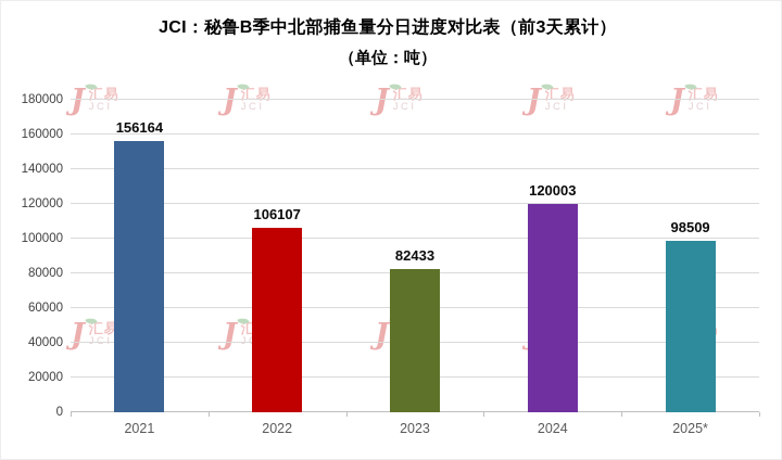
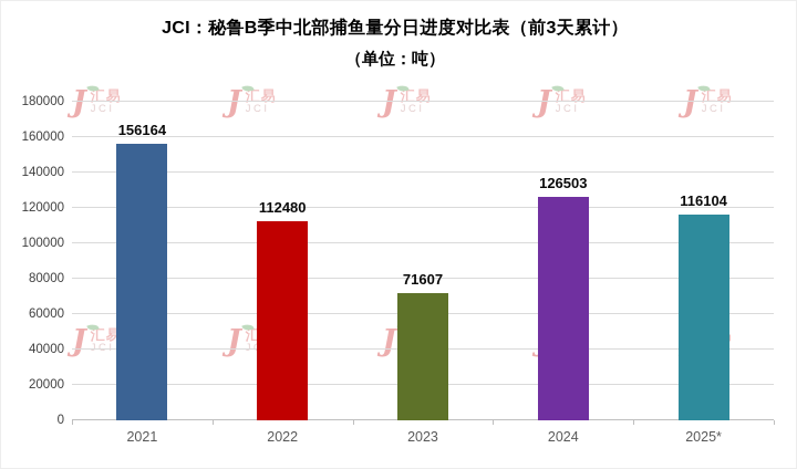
2022: 106107 -> 112480
2023: 82433 -> 71607
2024: 120003 -> 126503
2025*: 98509 -> 116104
